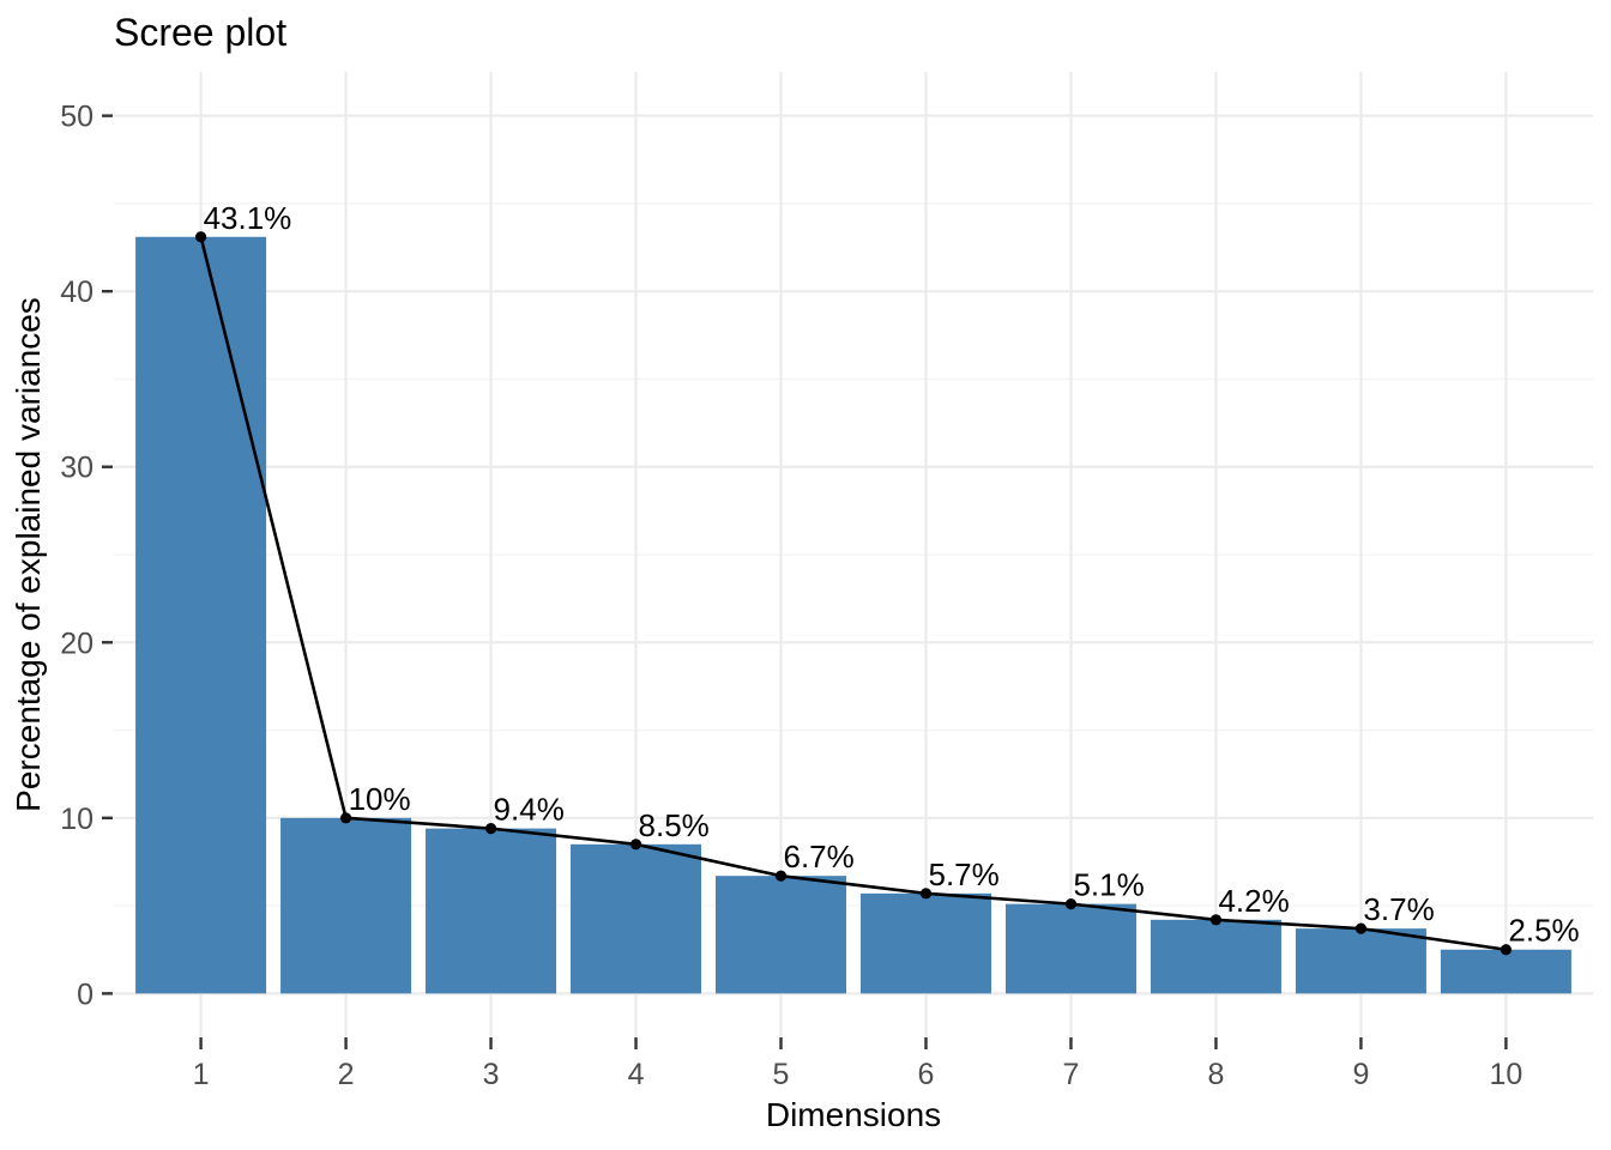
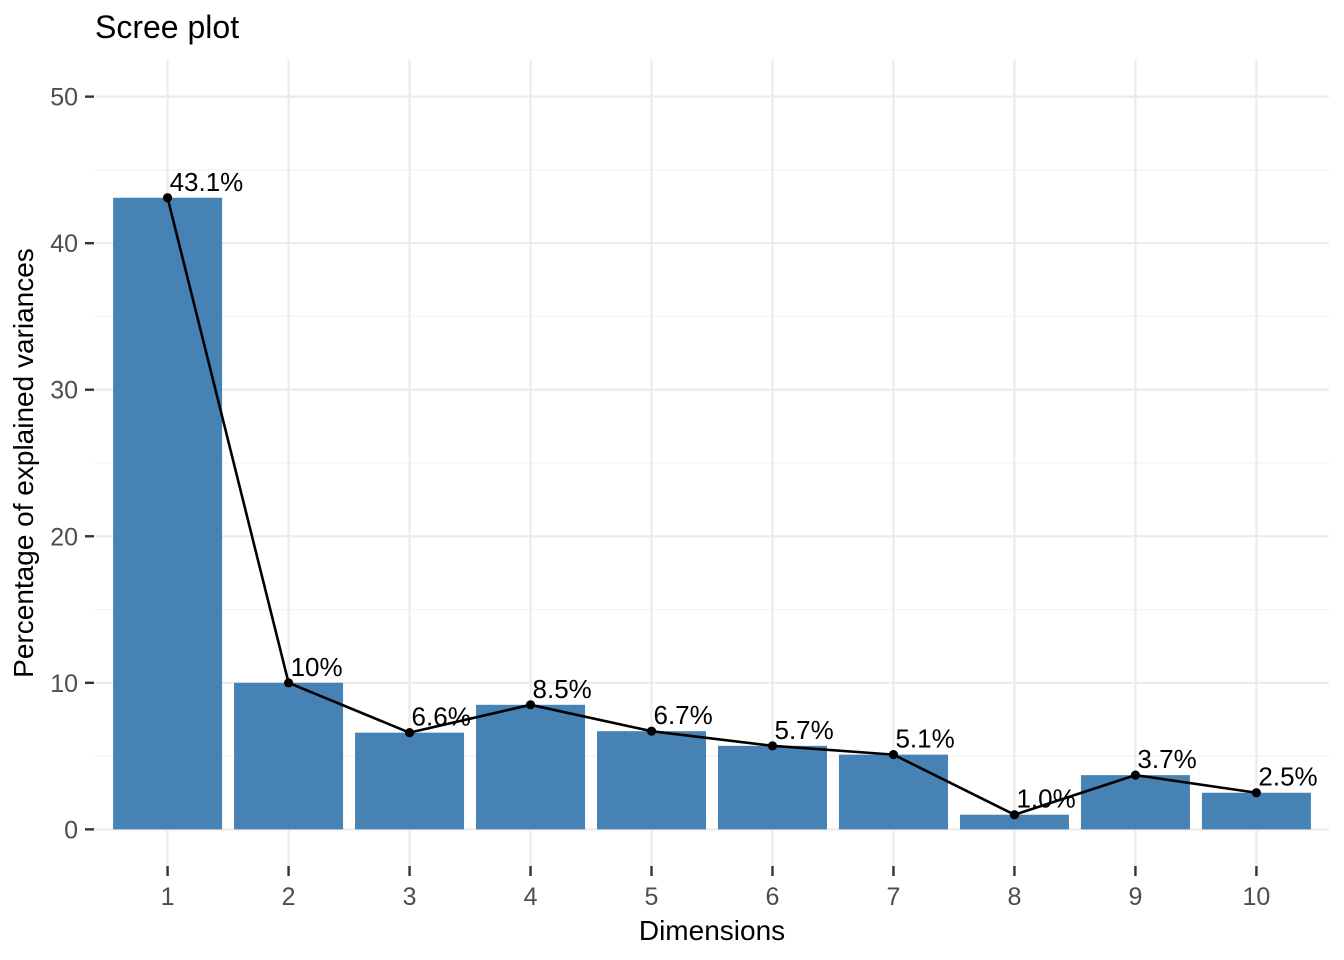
3: 9.4% -> 6.6%
8: 4.2% -> 1.0%
